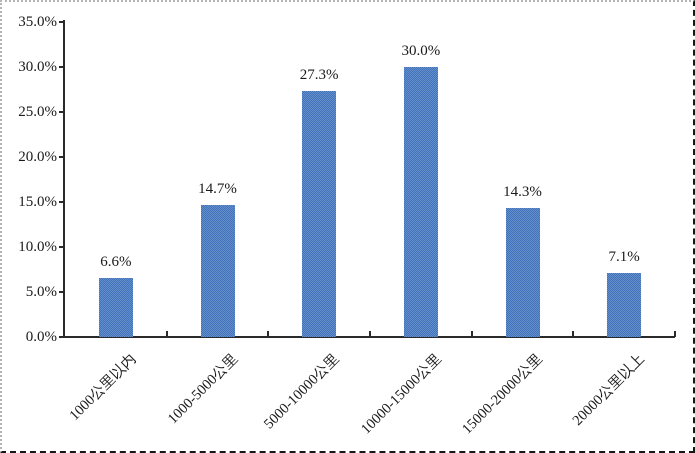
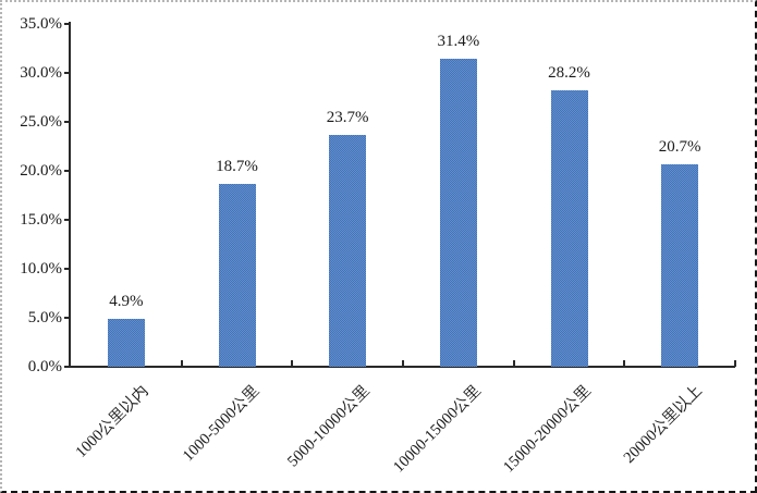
1000公里以内: 6.6% -> 4.9%
1000-5000公里: 14.7% -> 18.7%
5000-10000公里: 27.3% -> 23.7%
10000-15000公里: 30.0% -> 31.4%
15000-20000公里: 14.3% -> 28.2%
20000公里以上: 7.1% -> 20.7%
